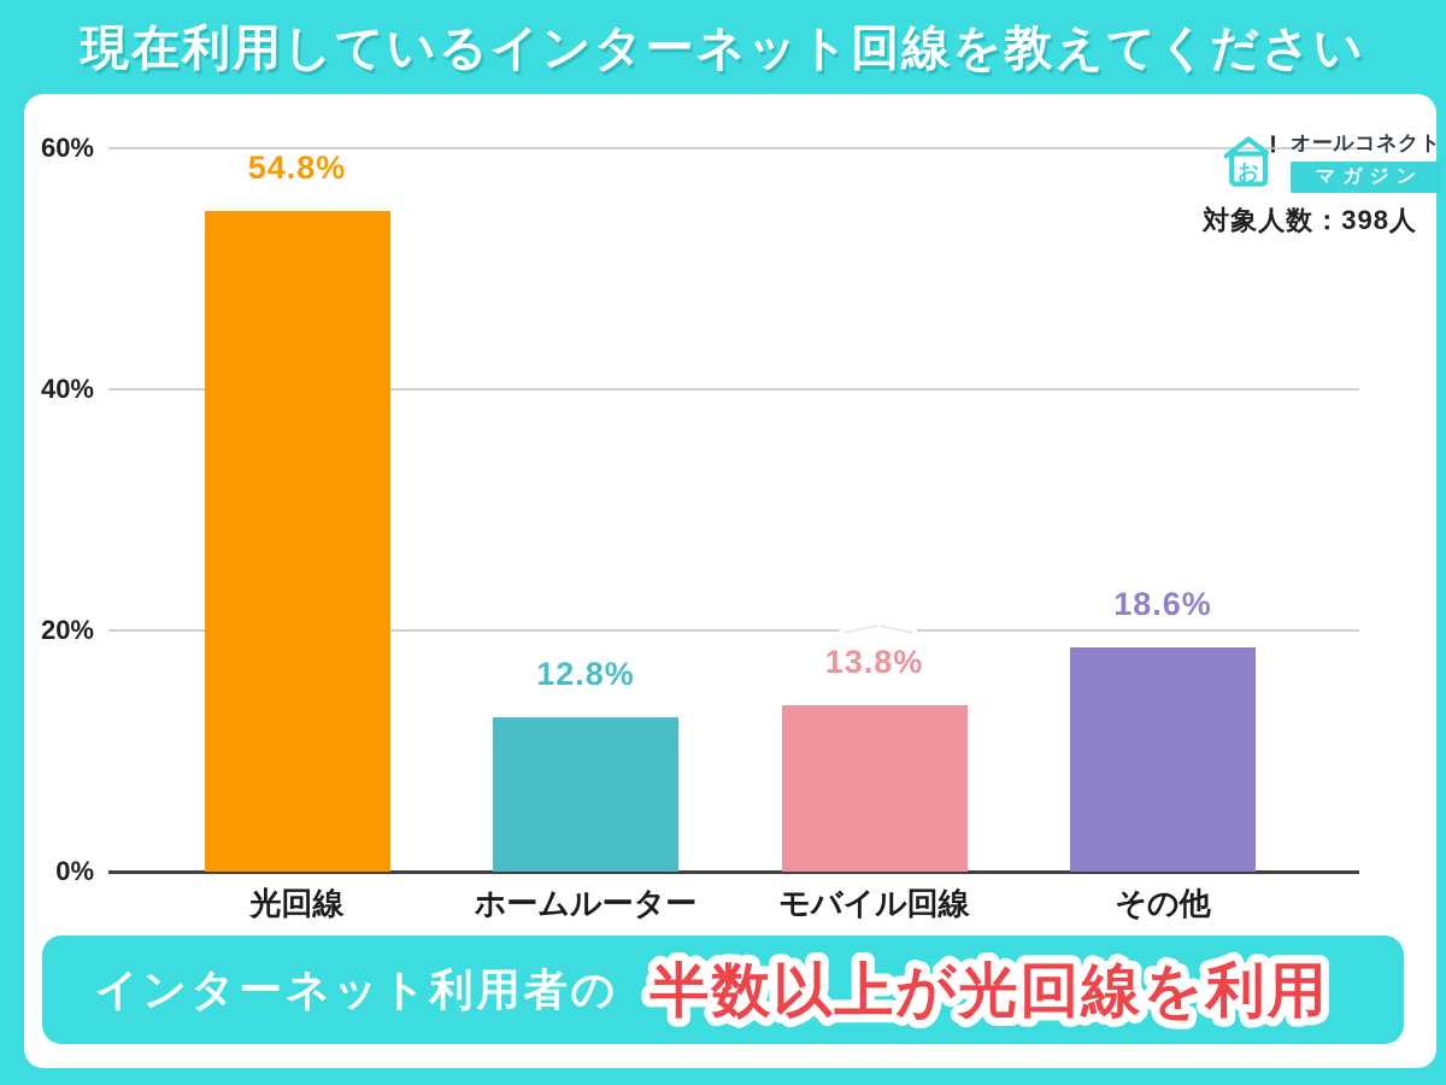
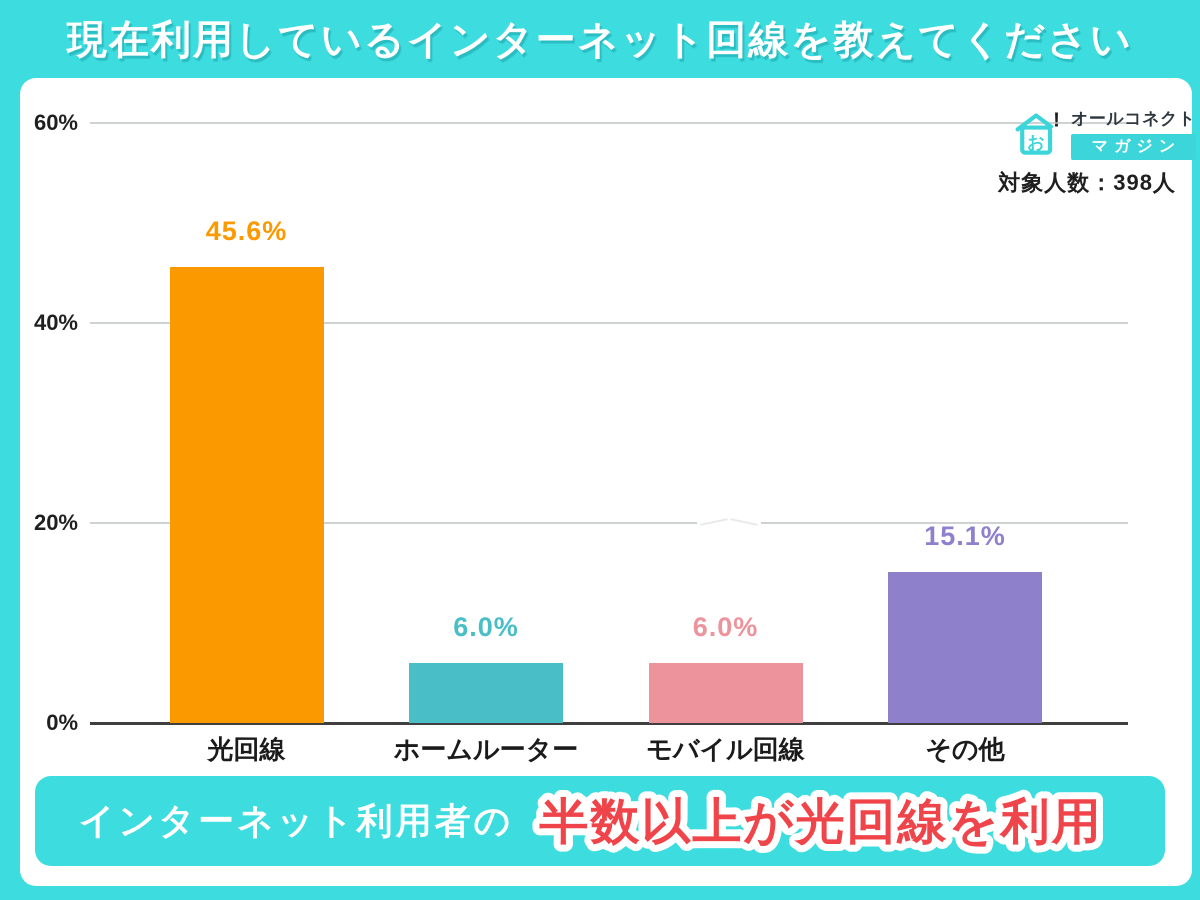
光回線: 54.8% -> 45.6%
ホームルーター: 12.8% -> 6.0%
モバイル回線: 13.8% -> 6.0%
その他: 18.6% -> 15.1%
